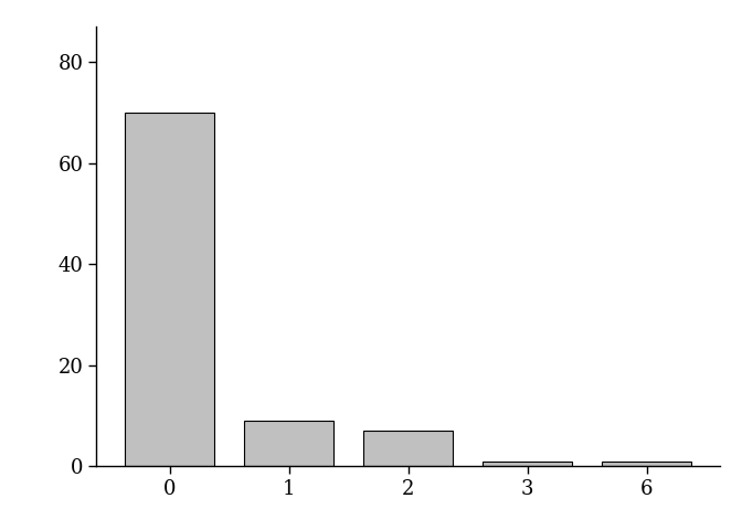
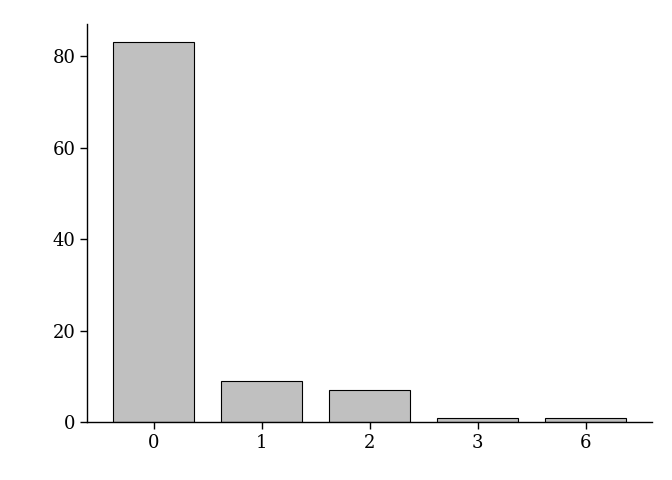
0: 70 -> 83
